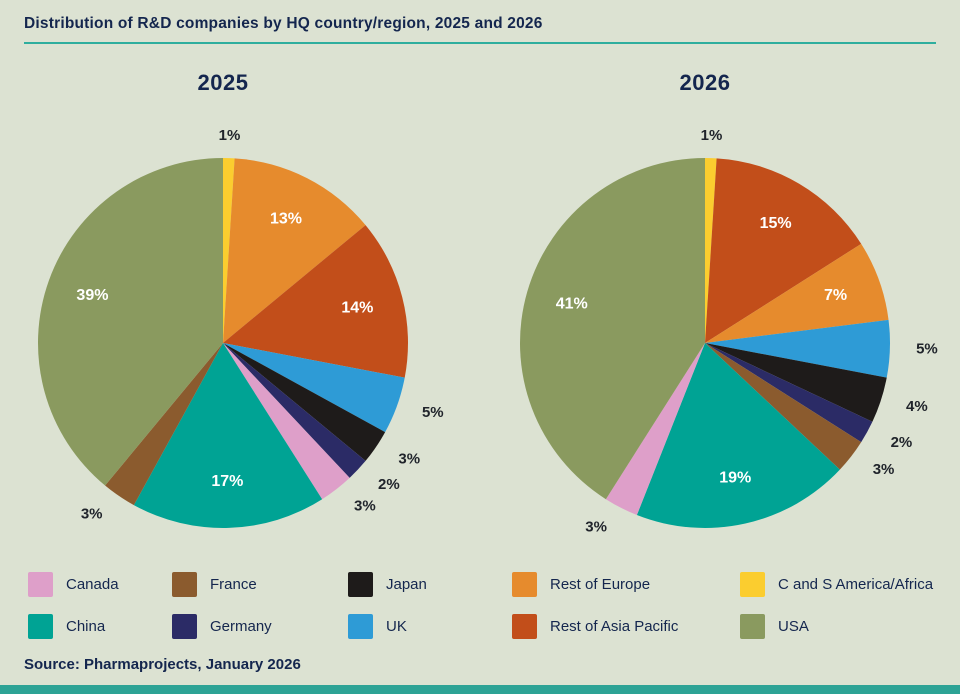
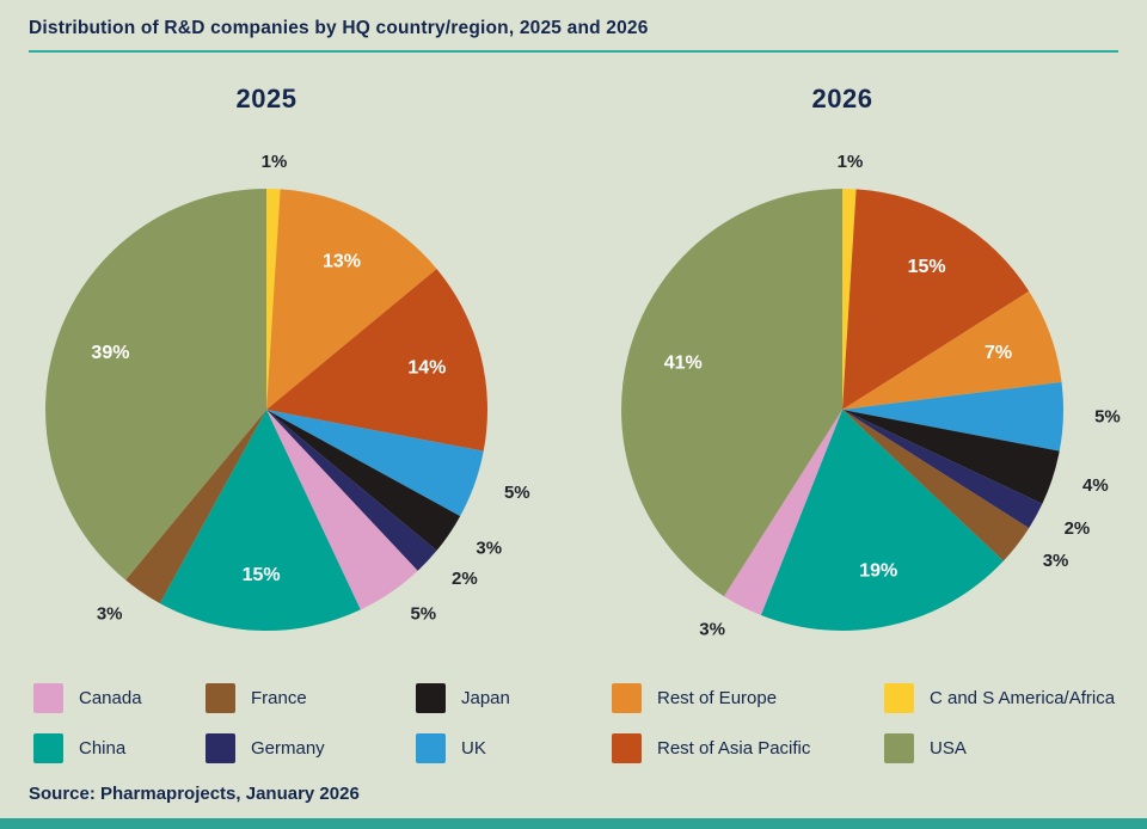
2025/Canada: 3% -> 5%
2025/China: 17% -> 15%
